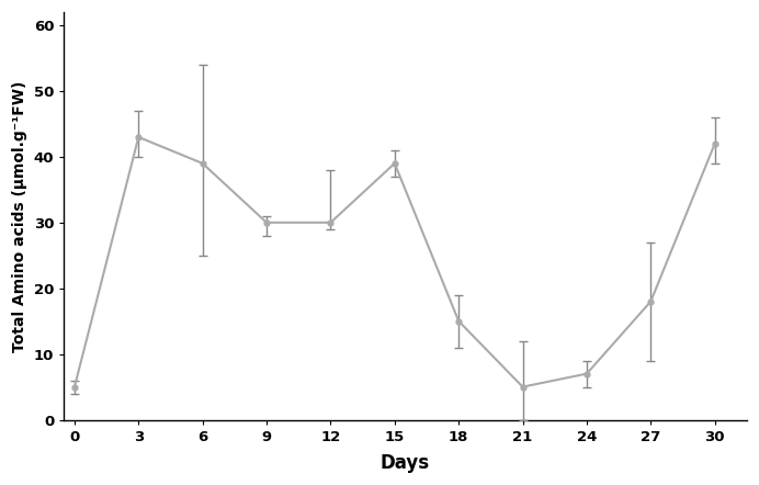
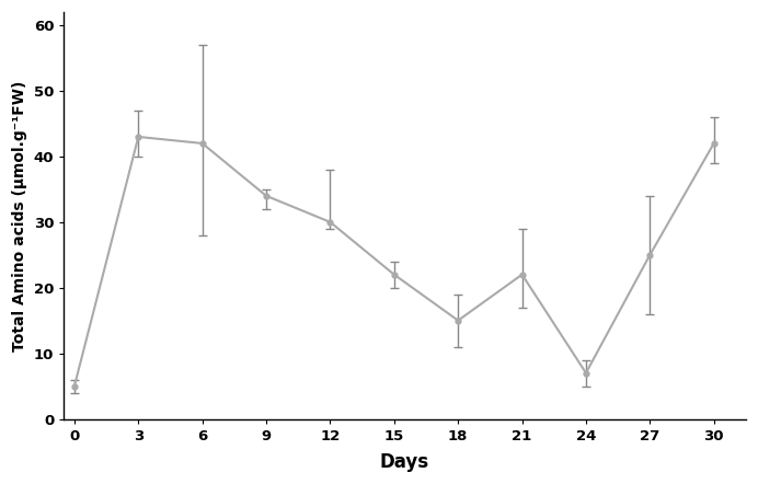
6: 39 -> 42
9: 30 -> 34
15: 39 -> 22
21: 5 -> 22
27: 18 -> 25
